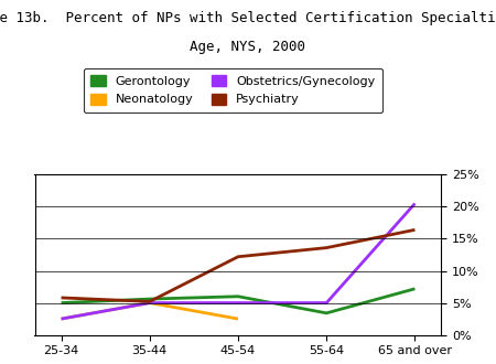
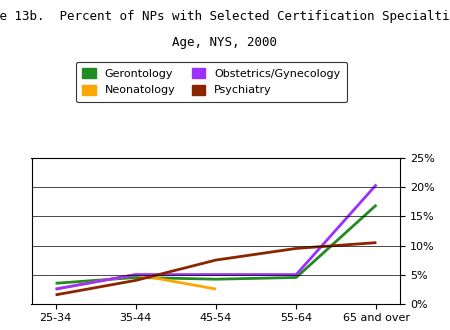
Gerontology/25-34: 5.0% -> 3.5%
Psychiatry/25-34: 5.8% -> 1.5%
Gerontology/35-44: 5.6% -> 4.5%
Psychiatry/35-44: 5.2% -> 4.0%
Gerontology/45-54: 6.0% -> 4.2%
Psychiatry/45-54: 12.2% -> 7.5%
Gerontology/55-64: 3.4% -> 4.5%
Psychiatry/55-64: 13.6% -> 9.5%
Gerontology/65 and over: 7.2% -> 17.0%
Psychiatry/65 and over: 16.4% -> 10.5%
